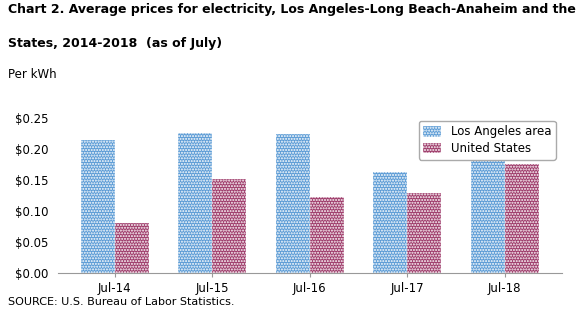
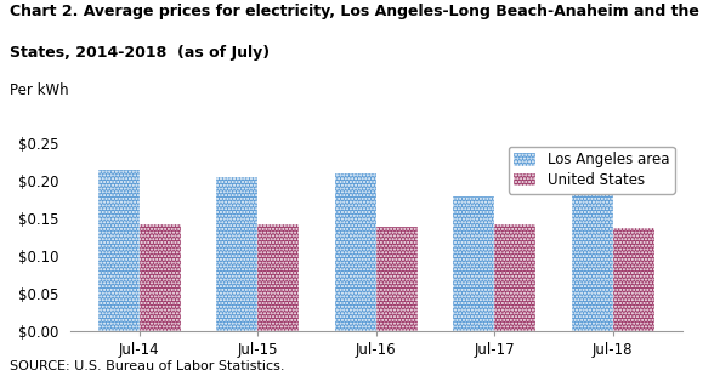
United States/Jul-14: $0.080 -> $0.142
Los Angeles area/Jul-15: $0.226 -> $0.205
United States/Jul-15: $0.152 -> $0.142
Los Angeles area/Jul-16: $0.224 -> $0.210
United States/Jul-16: $0.122 -> $0.138
Los Angeles area/Jul-17: $0.162 -> $0.178
United States/Jul-17: $0.128 -> $0.142
United States/Jul-18: $0.176 -> $0.137
